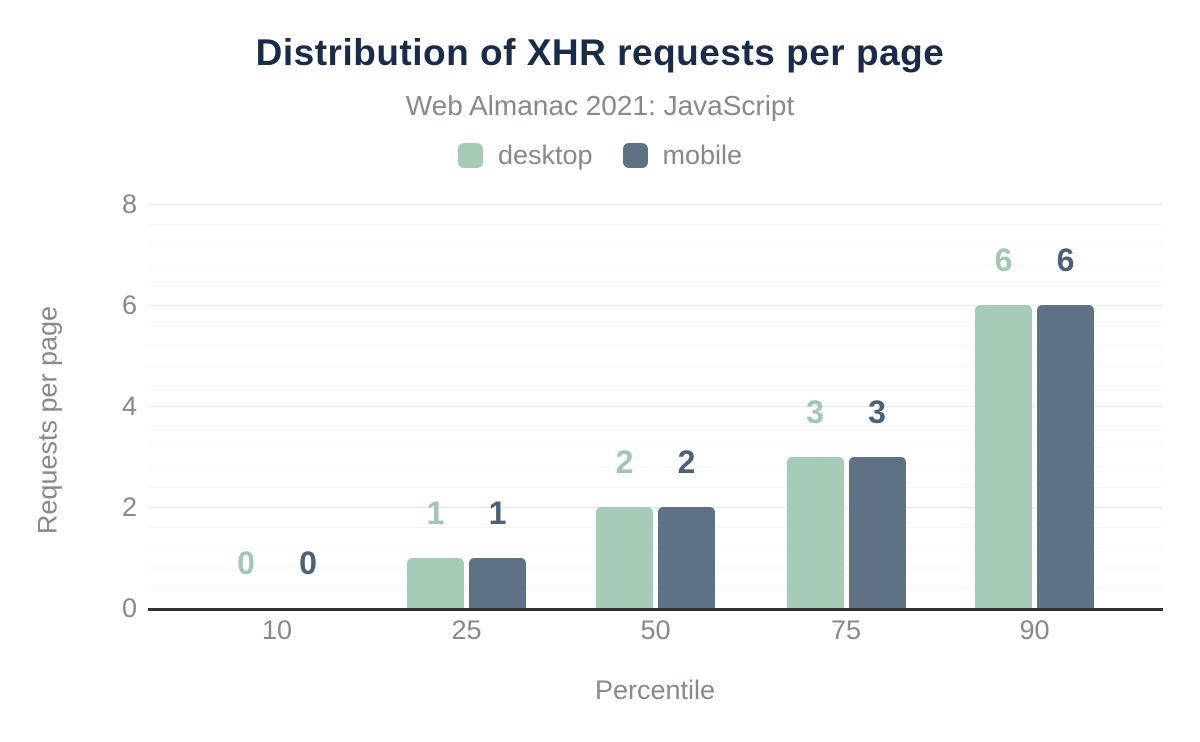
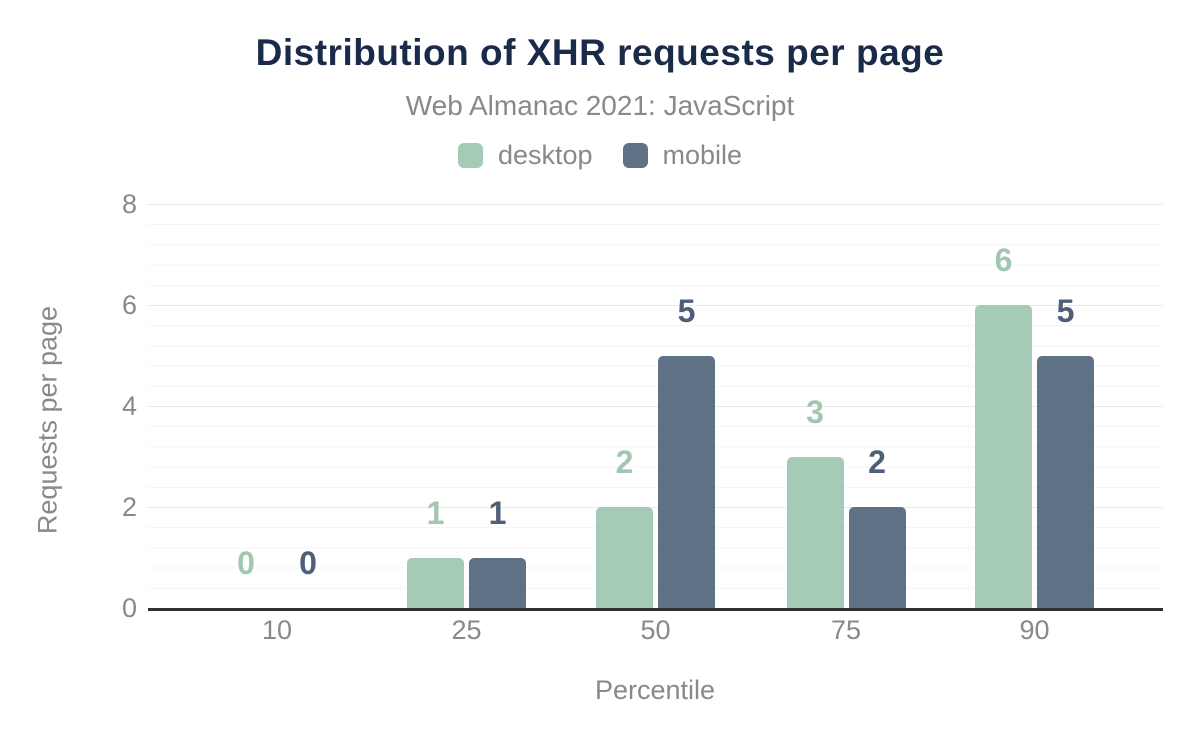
mobile/50: 2 -> 5
mobile/75: 3 -> 2
mobile/90: 6 -> 5
